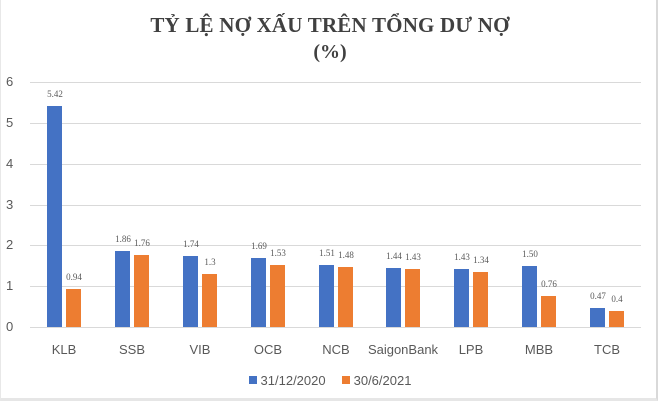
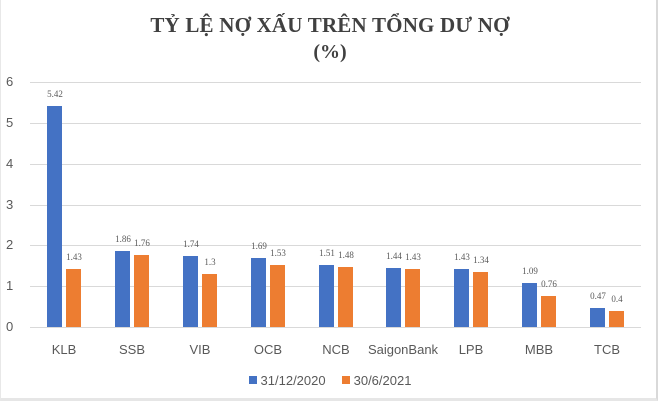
30/6/2021/KLB: 0.94 -> 1.43
31/12/2020/MBB: 1.50 -> 1.09
